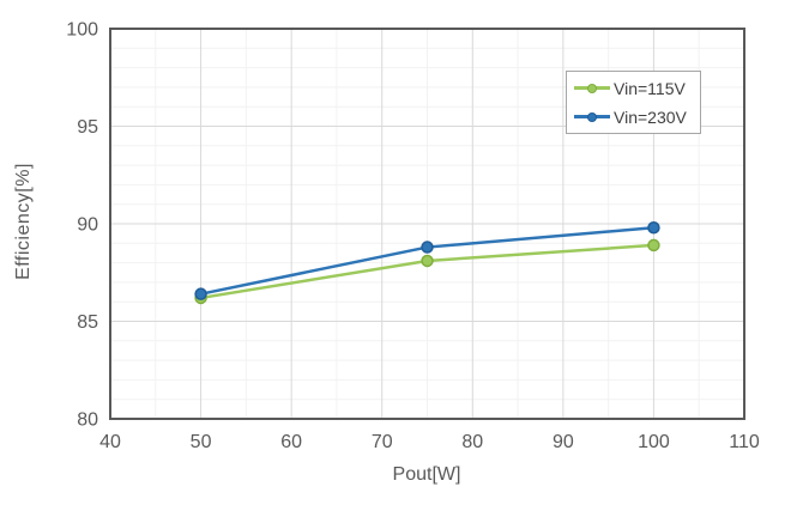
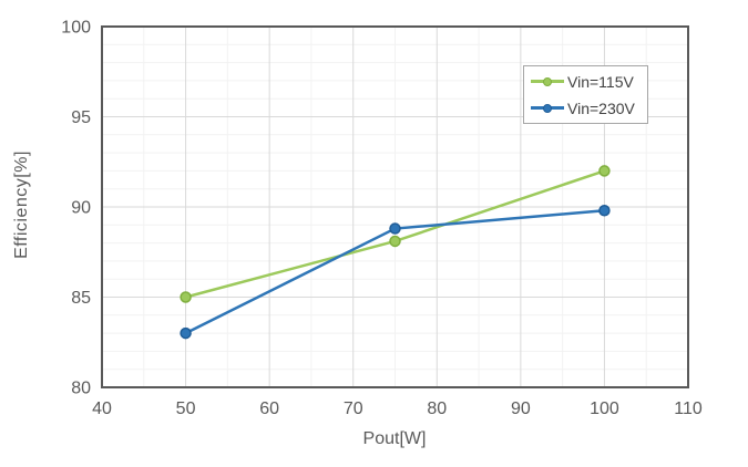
Vin=115V/50: 86 -> 85
Vin=230V/50: 86 -> 83
Vin=115V/100: 89 -> 92
